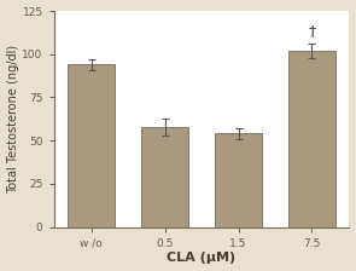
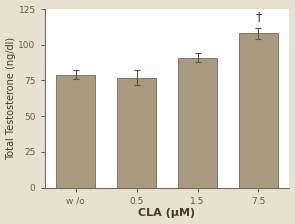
w /o: 94 -> 79
0.5: 58 -> 77
1.5: 54 -> 91
7.5: 102 -> 108
